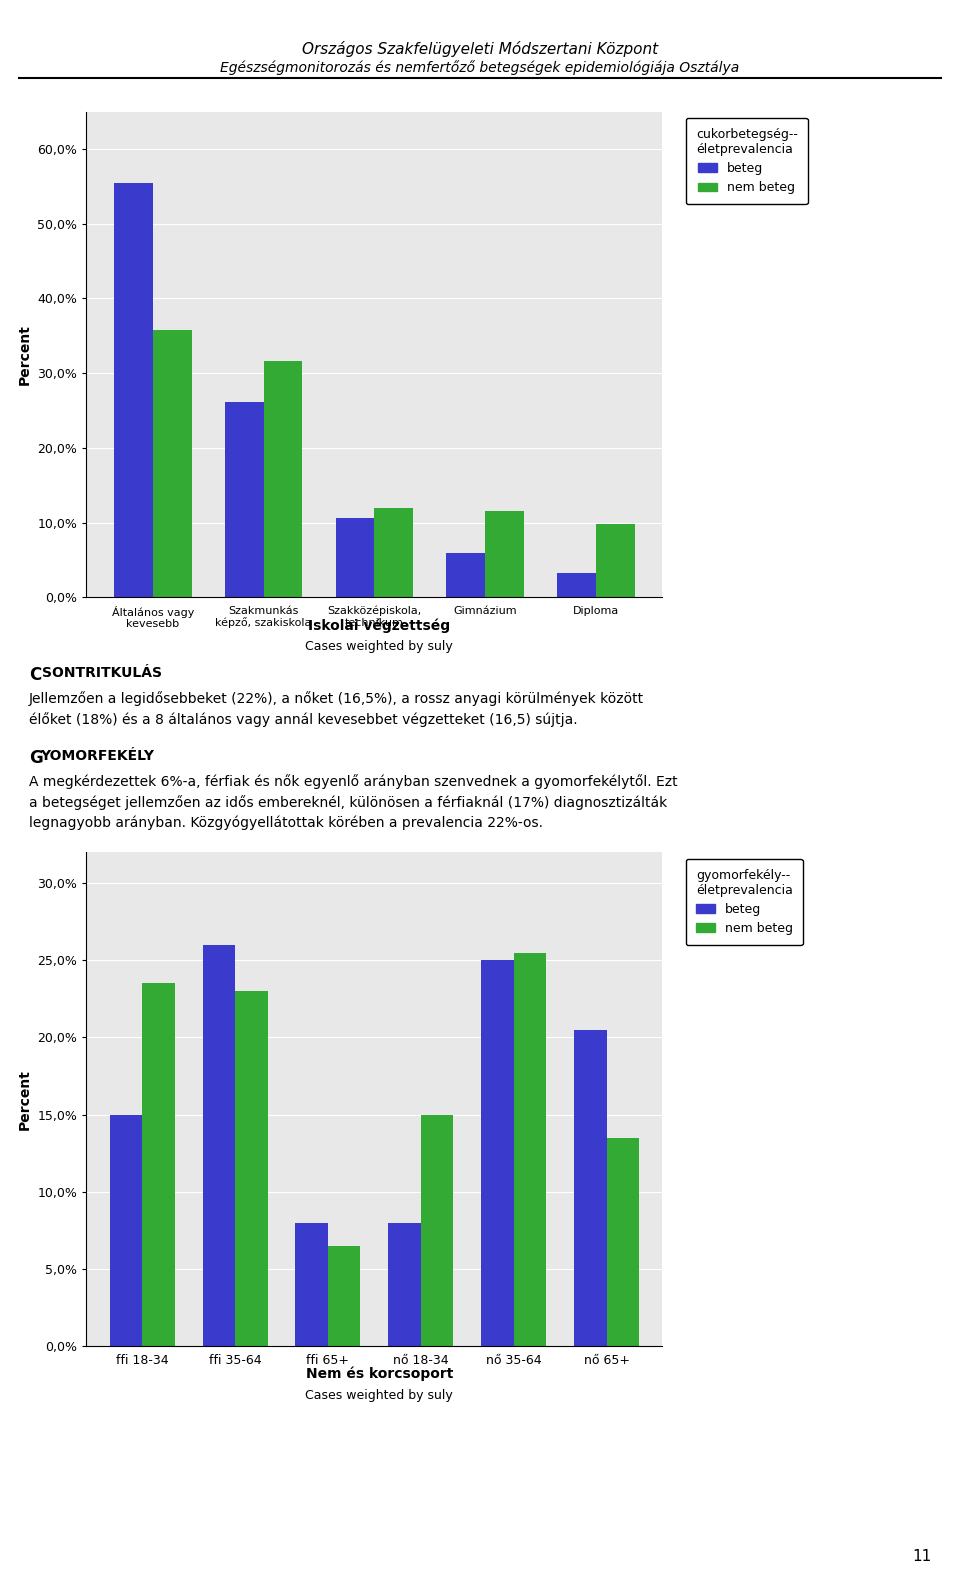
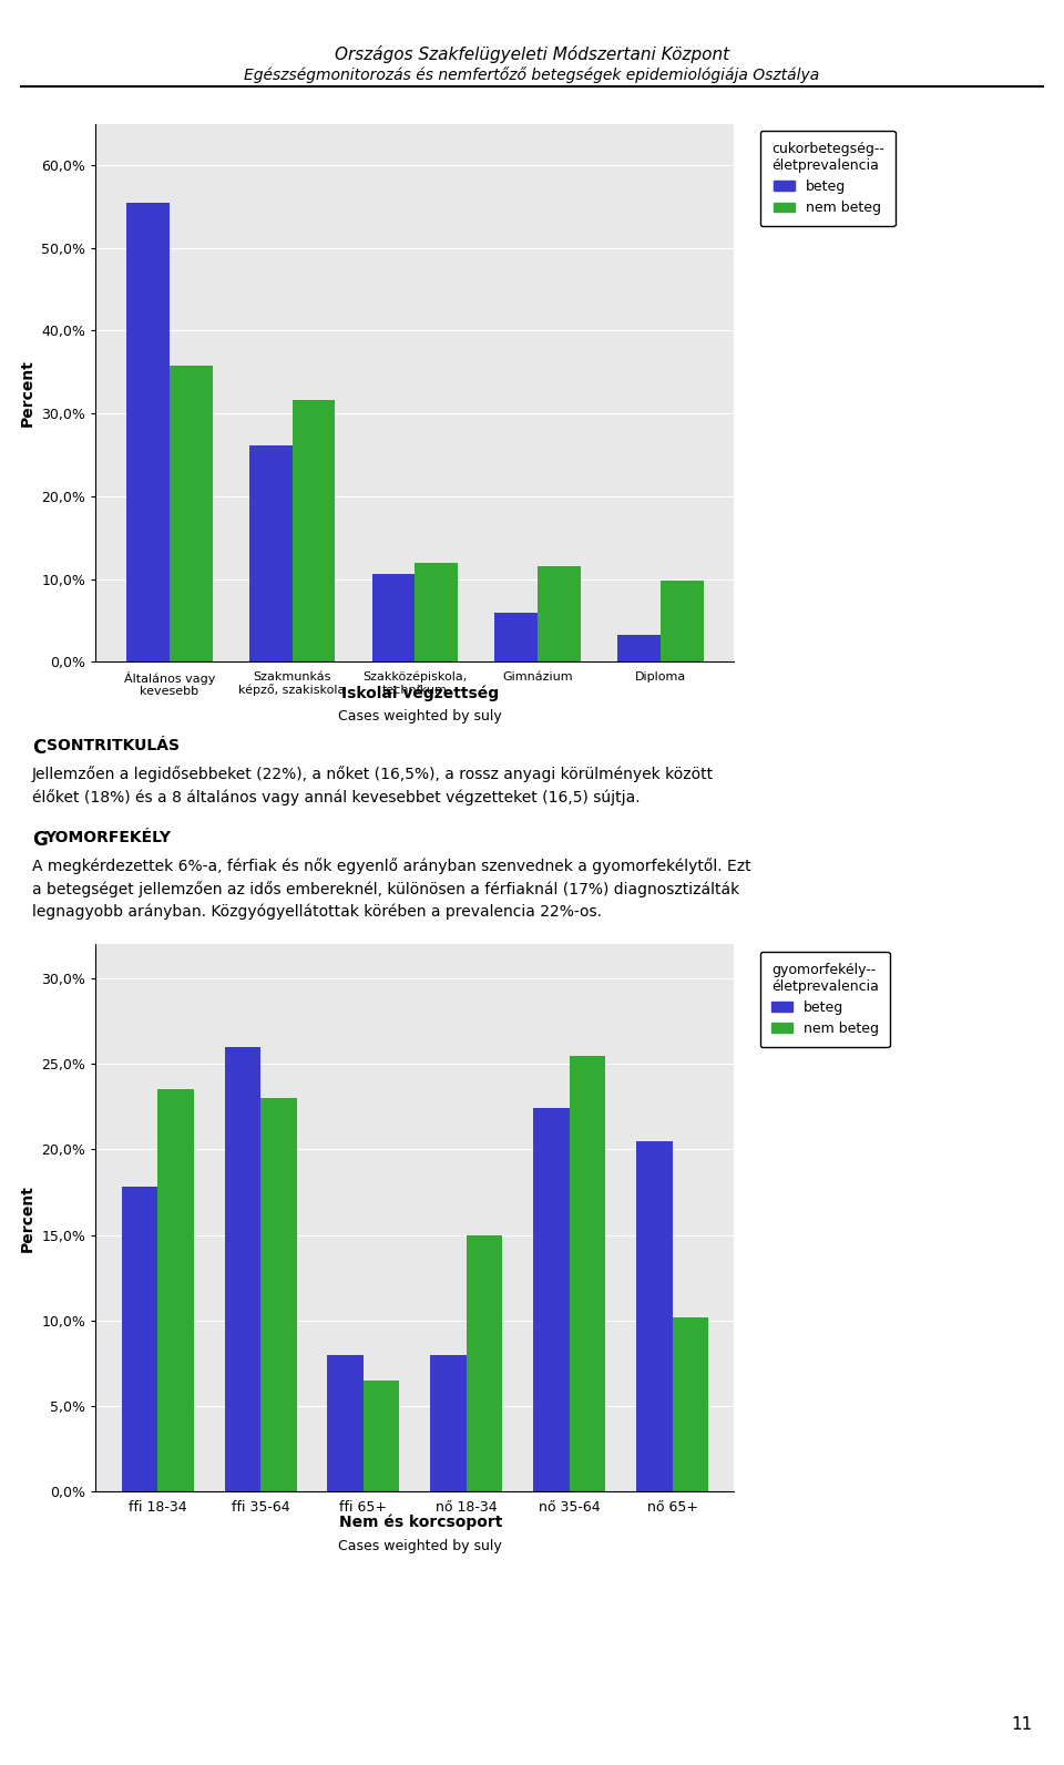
beteg/ffi 18-34: 15,0% -> 17,8%
beteg/nő 35-64: 25,0% -> 22,4%
nem beteg/nő 65+: 13,5% -> 10,2%
